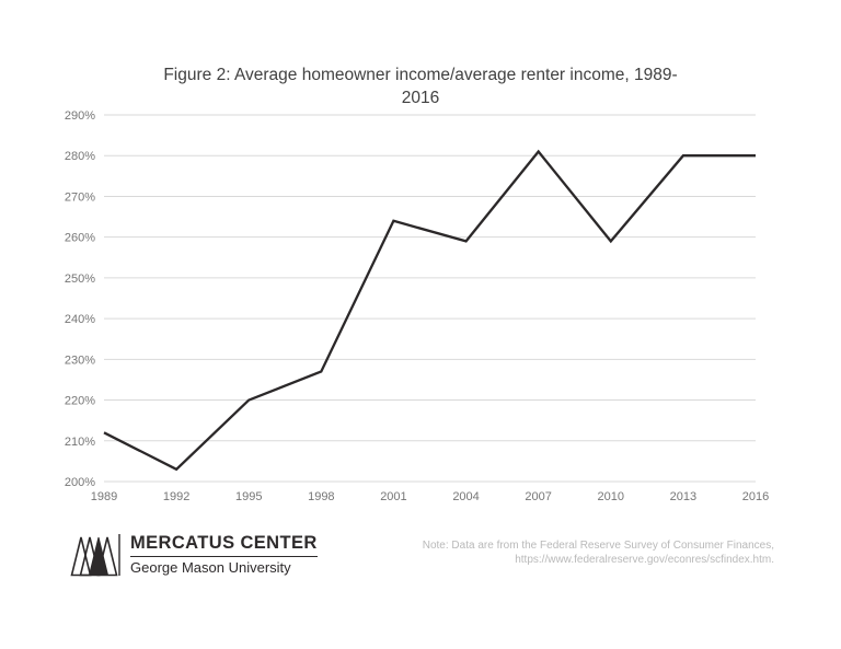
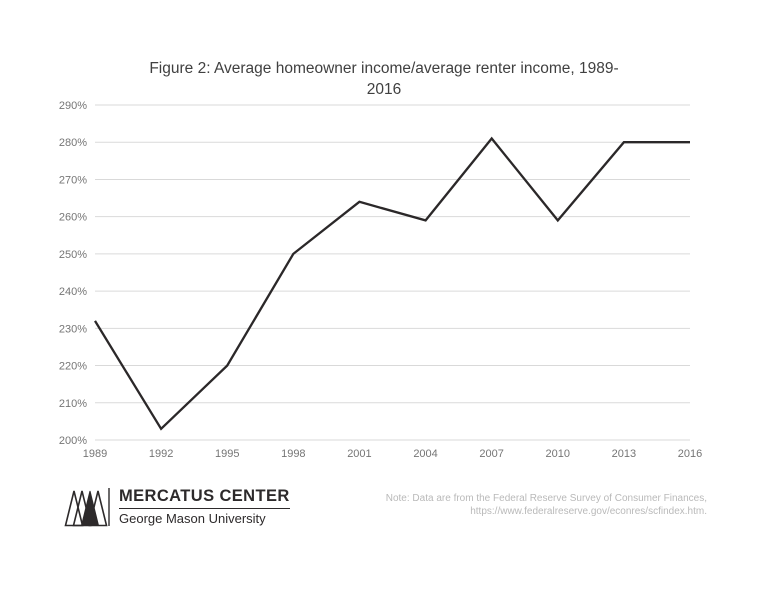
1989: 212% -> 232%
1998: 227% -> 250%
